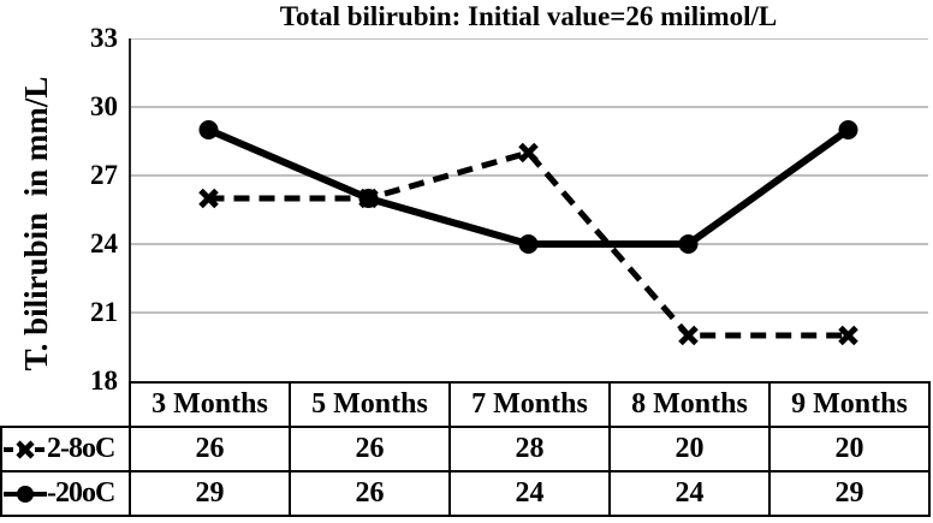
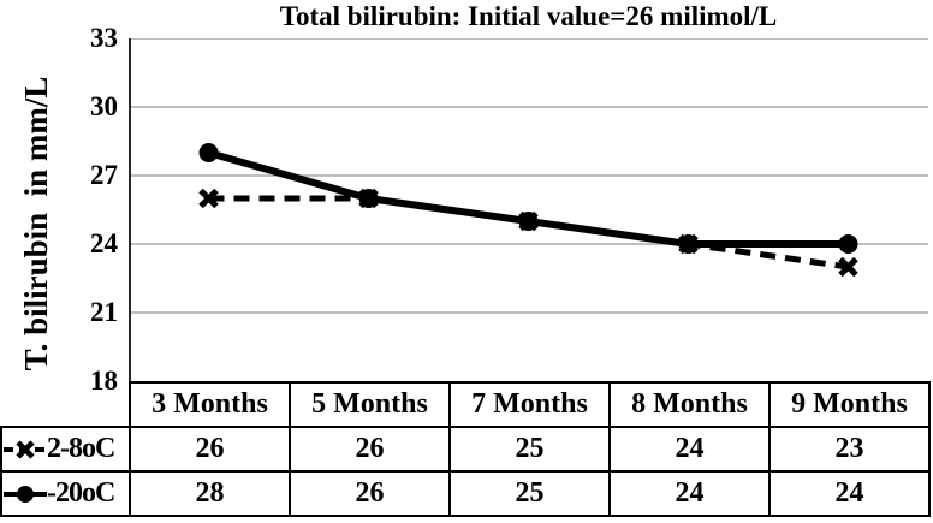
-20oC/3 Months: 29 -> 28
2-8oC/7 Months: 28 -> 25
-20oC/7 Months: 24 -> 25
2-8oC/8 Months: 20 -> 24
2-8oC/9 Months: 20 -> 23
-20oC/9 Months: 29 -> 24
